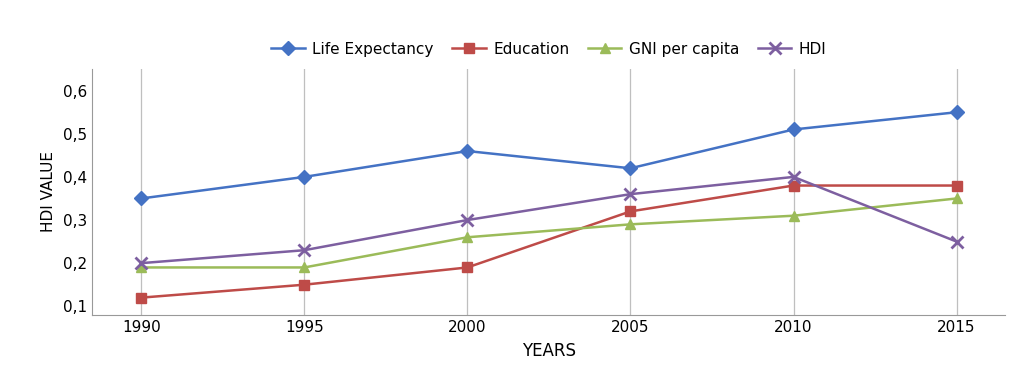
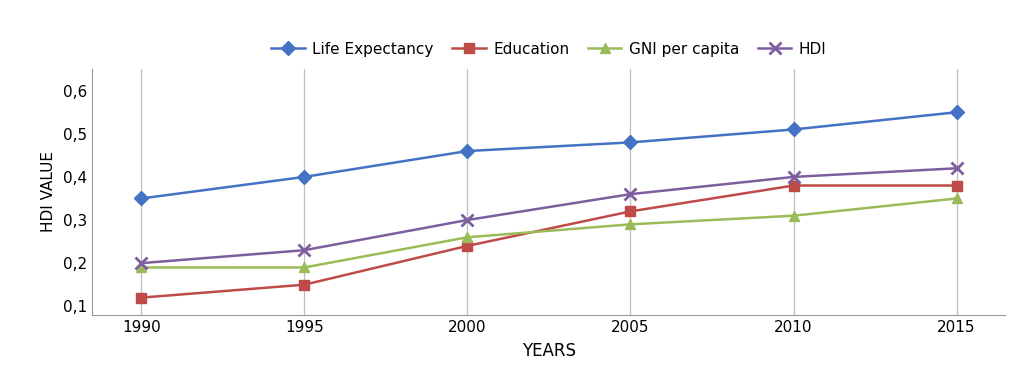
Education/2000: 0,19 -> 0,24
Life Expectancy/2005: 0,42 -> 0,48
HDI/2015: 0,25 -> 0,42
